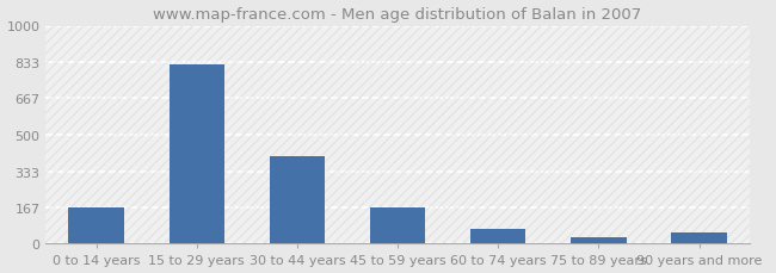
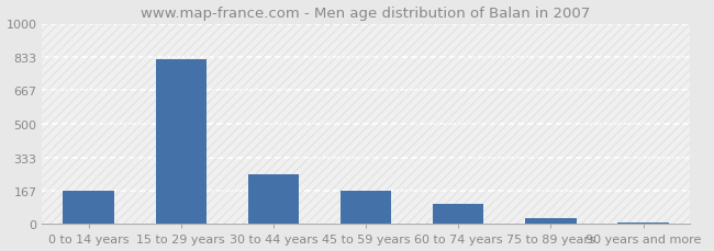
30 to 44 years: 400 -> 250
60 to 74 years: 70 -> 100
90 years and more: 50 -> 10
